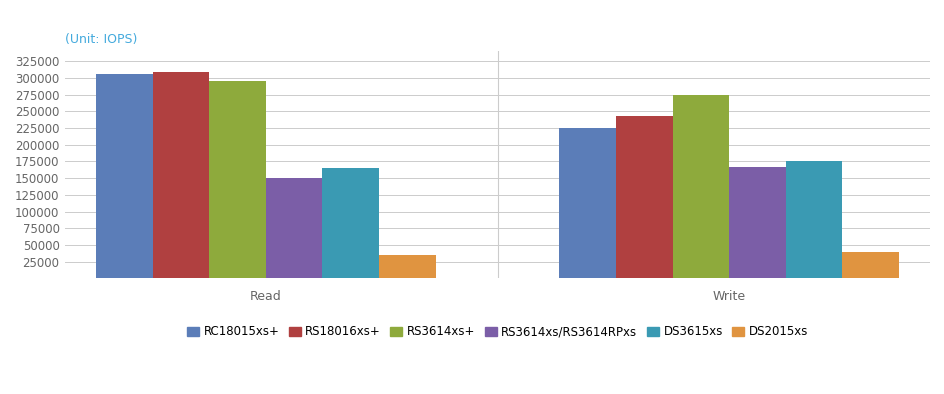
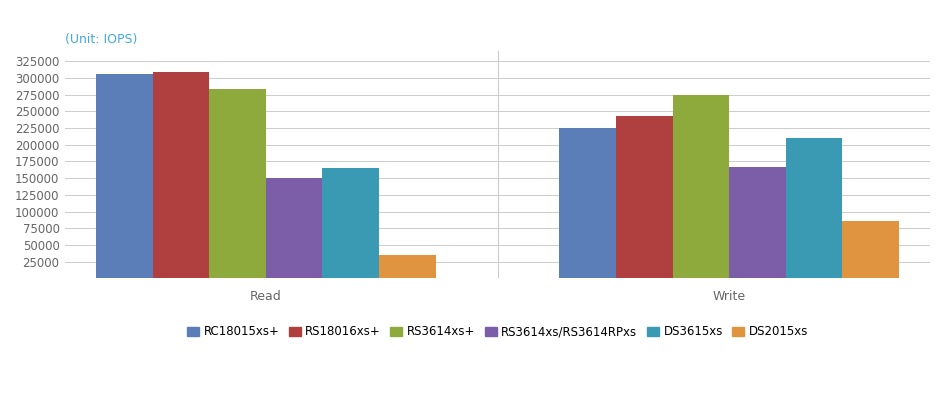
RS3614xs+/Read: 296000 -> 284000
DS3615xs/Write: 175000 -> 210000
DS2015xs/Write: 40000 -> 86000
